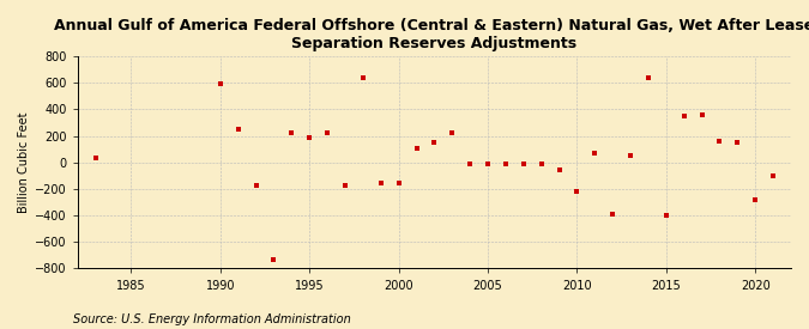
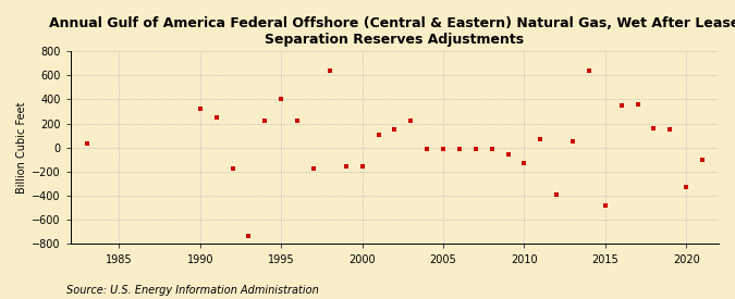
1990: 590 -> 320
1995: 190 -> 400
2010: -220 -> -130
2015: -400 -> -480
2020: -280 -> -330
